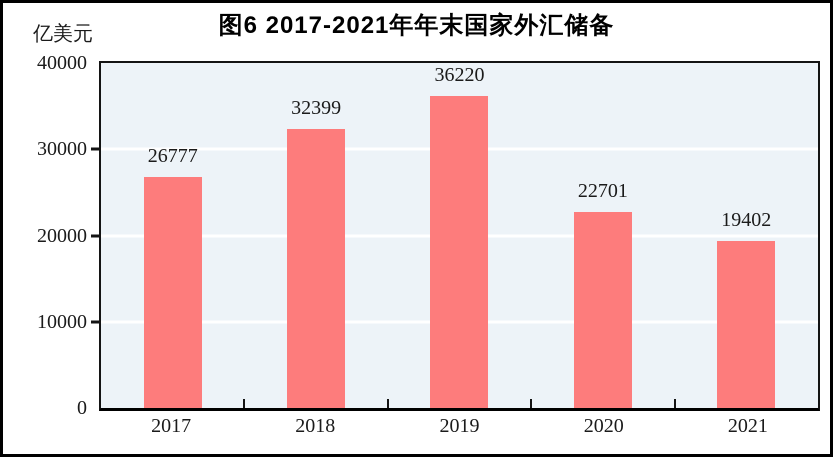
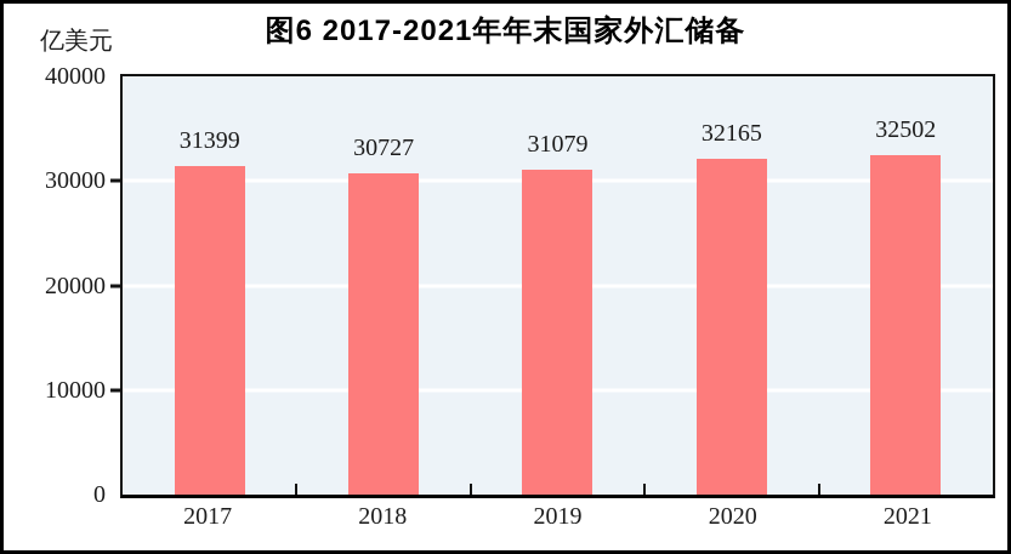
2017: 26777 -> 31399
2018: 32399 -> 30727
2019: 36220 -> 31079
2020: 22701 -> 32165
2021: 19402 -> 32502
